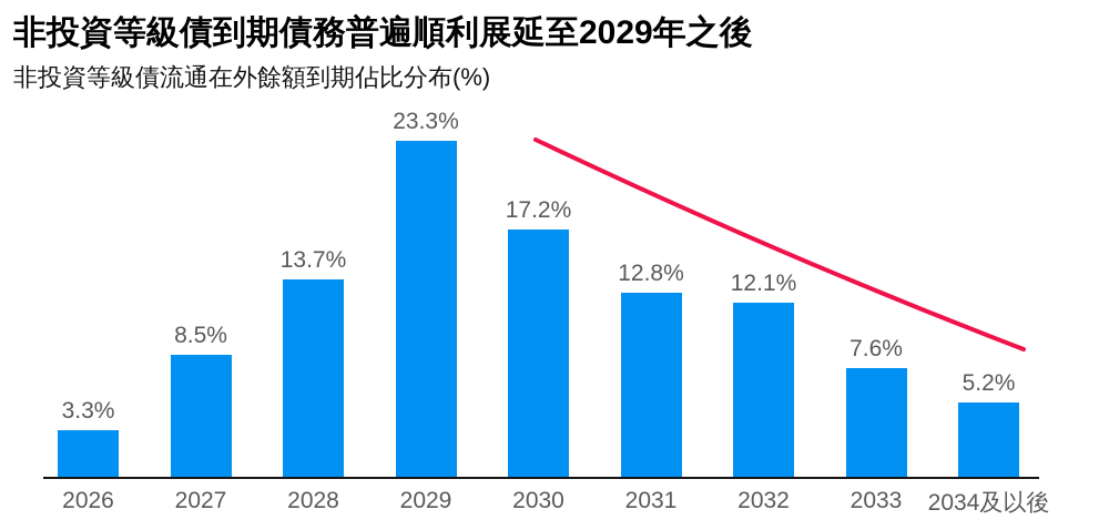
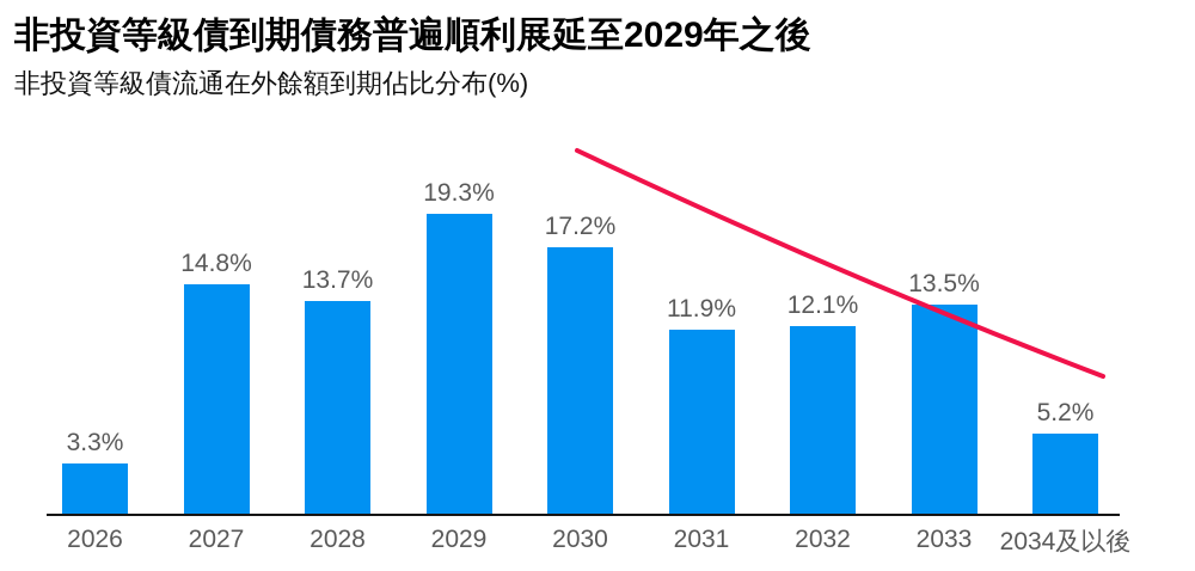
2027: 8.5% -> 14.8%
2029: 23.3% -> 19.3%
2031: 12.8% -> 11.9%
2033: 7.6% -> 13.5%
